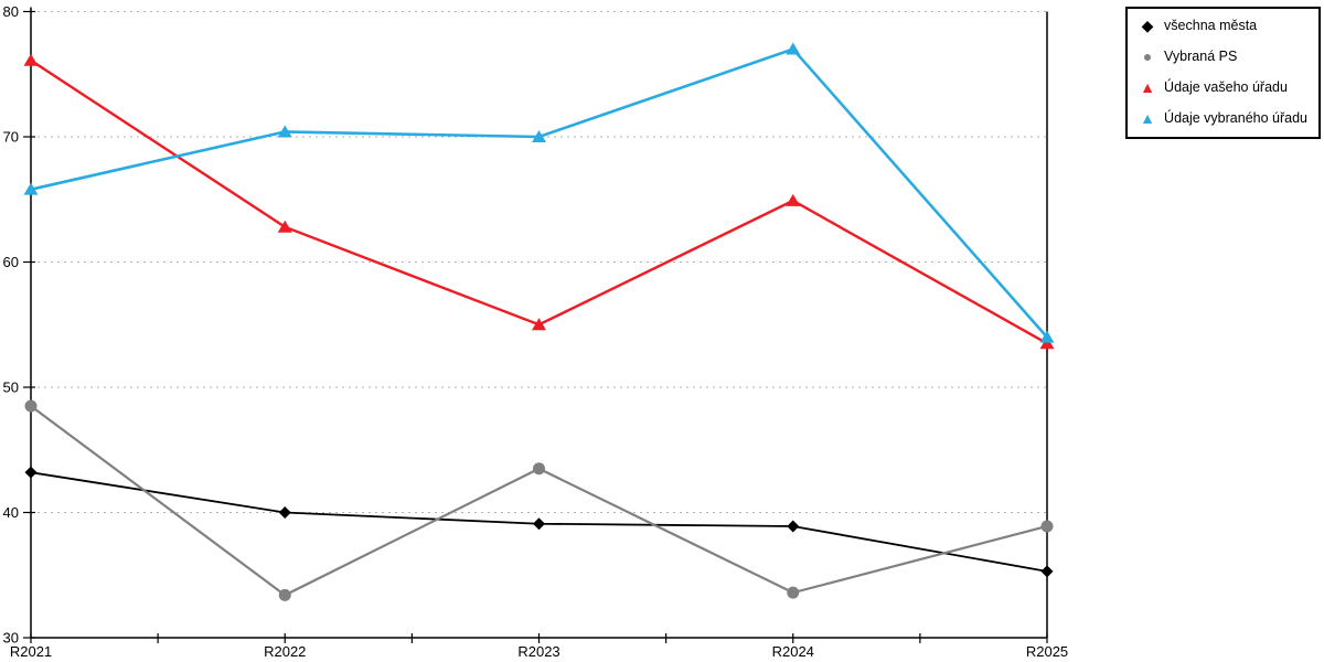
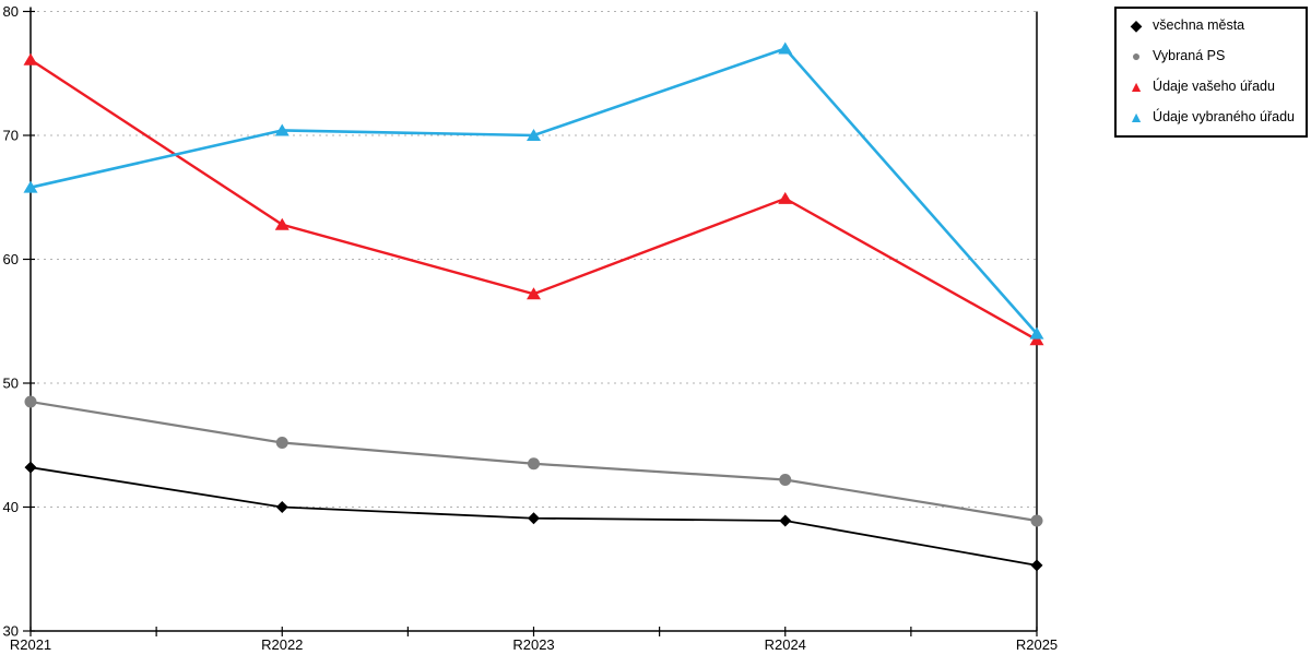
Vybraná PS/R2022: 33.4 -> 45.2
Údaje vašeho úřadu/R2023: 55.0 -> 57.2
Vybraná PS/R2024: 33.6 -> 42.2
